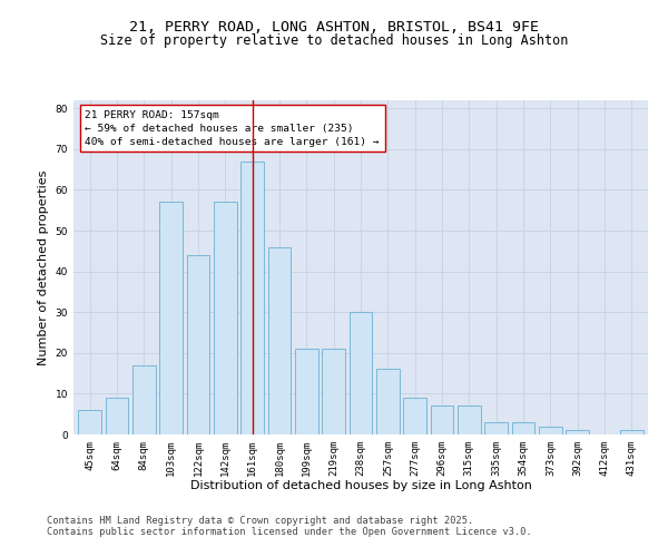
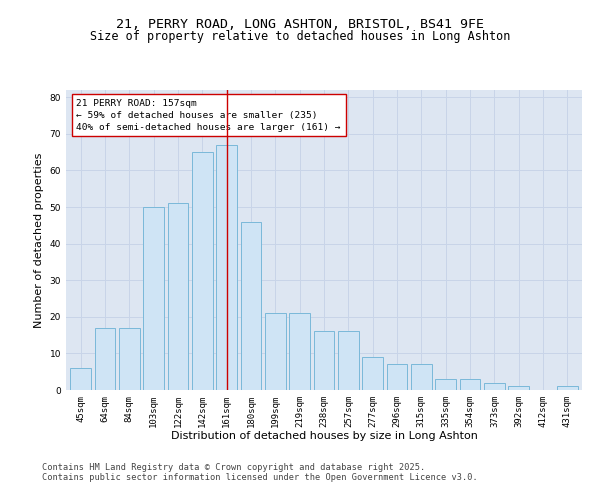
64sqm: 9 -> 17
103sqm: 57 -> 50
122sqm: 44 -> 51
142sqm: 57 -> 65
238sqm: 30 -> 16
